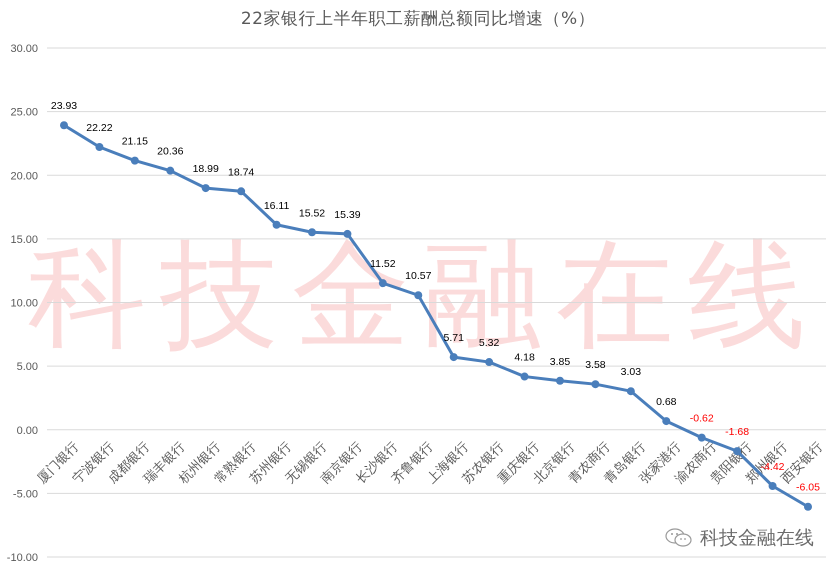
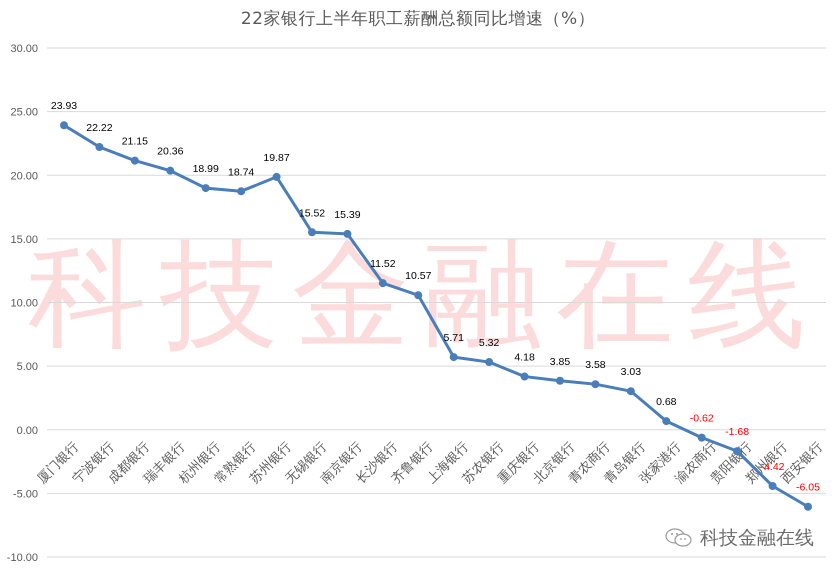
苏州银行: 16.11 -> 19.87
